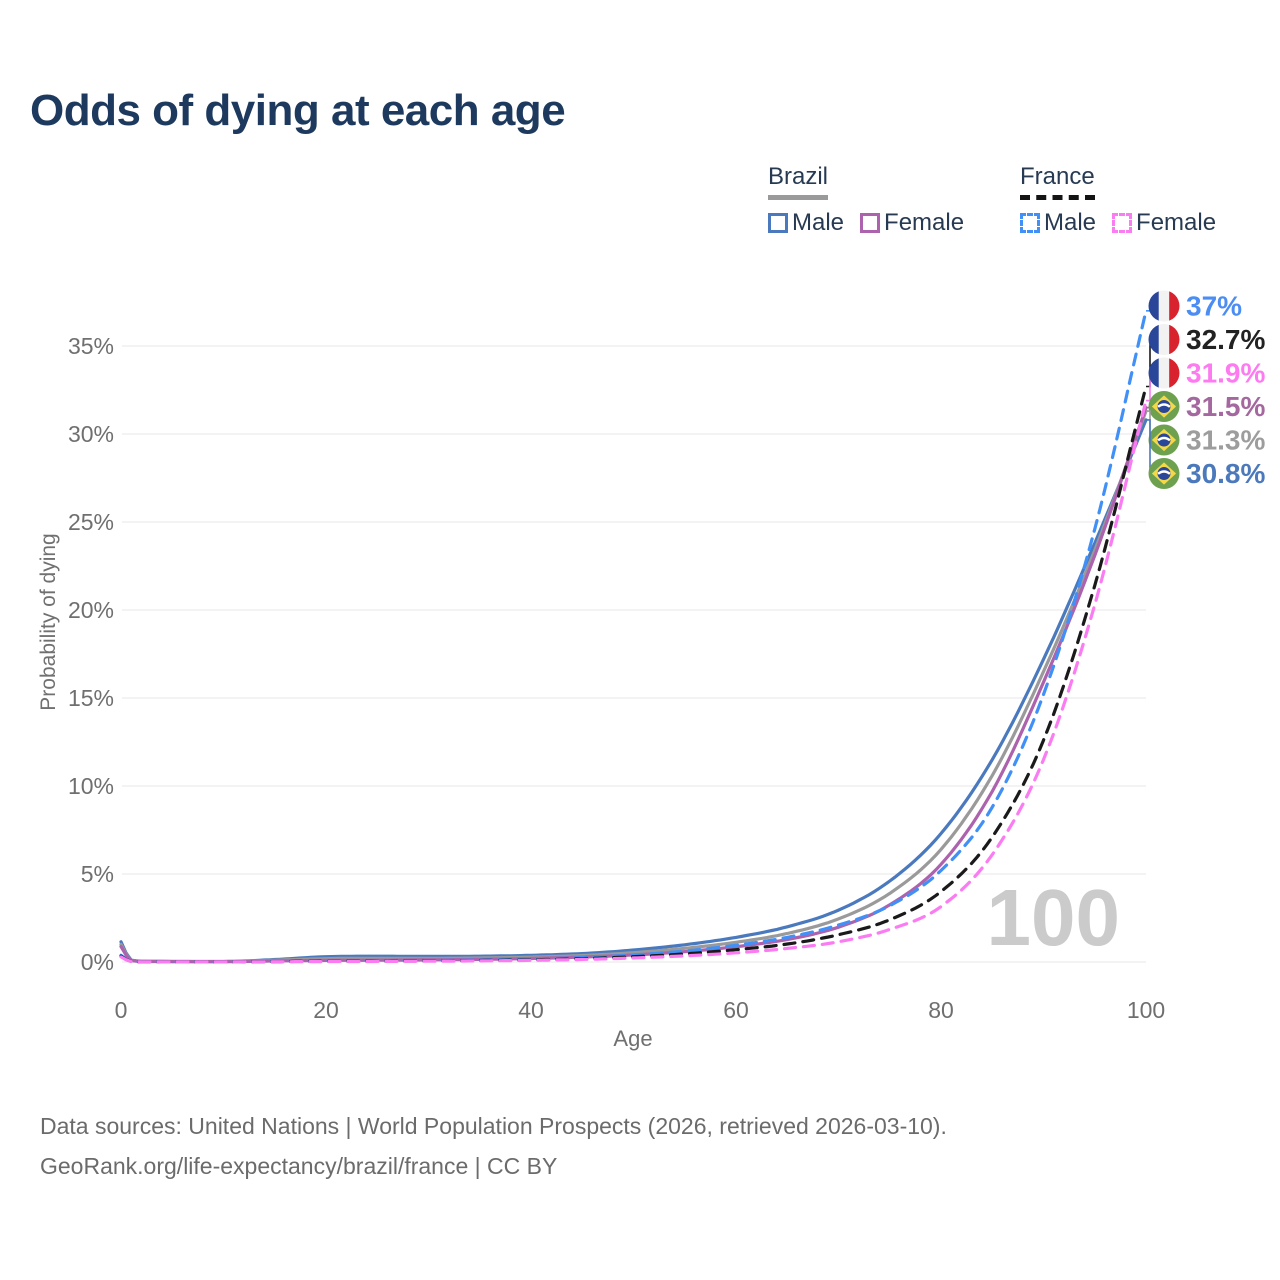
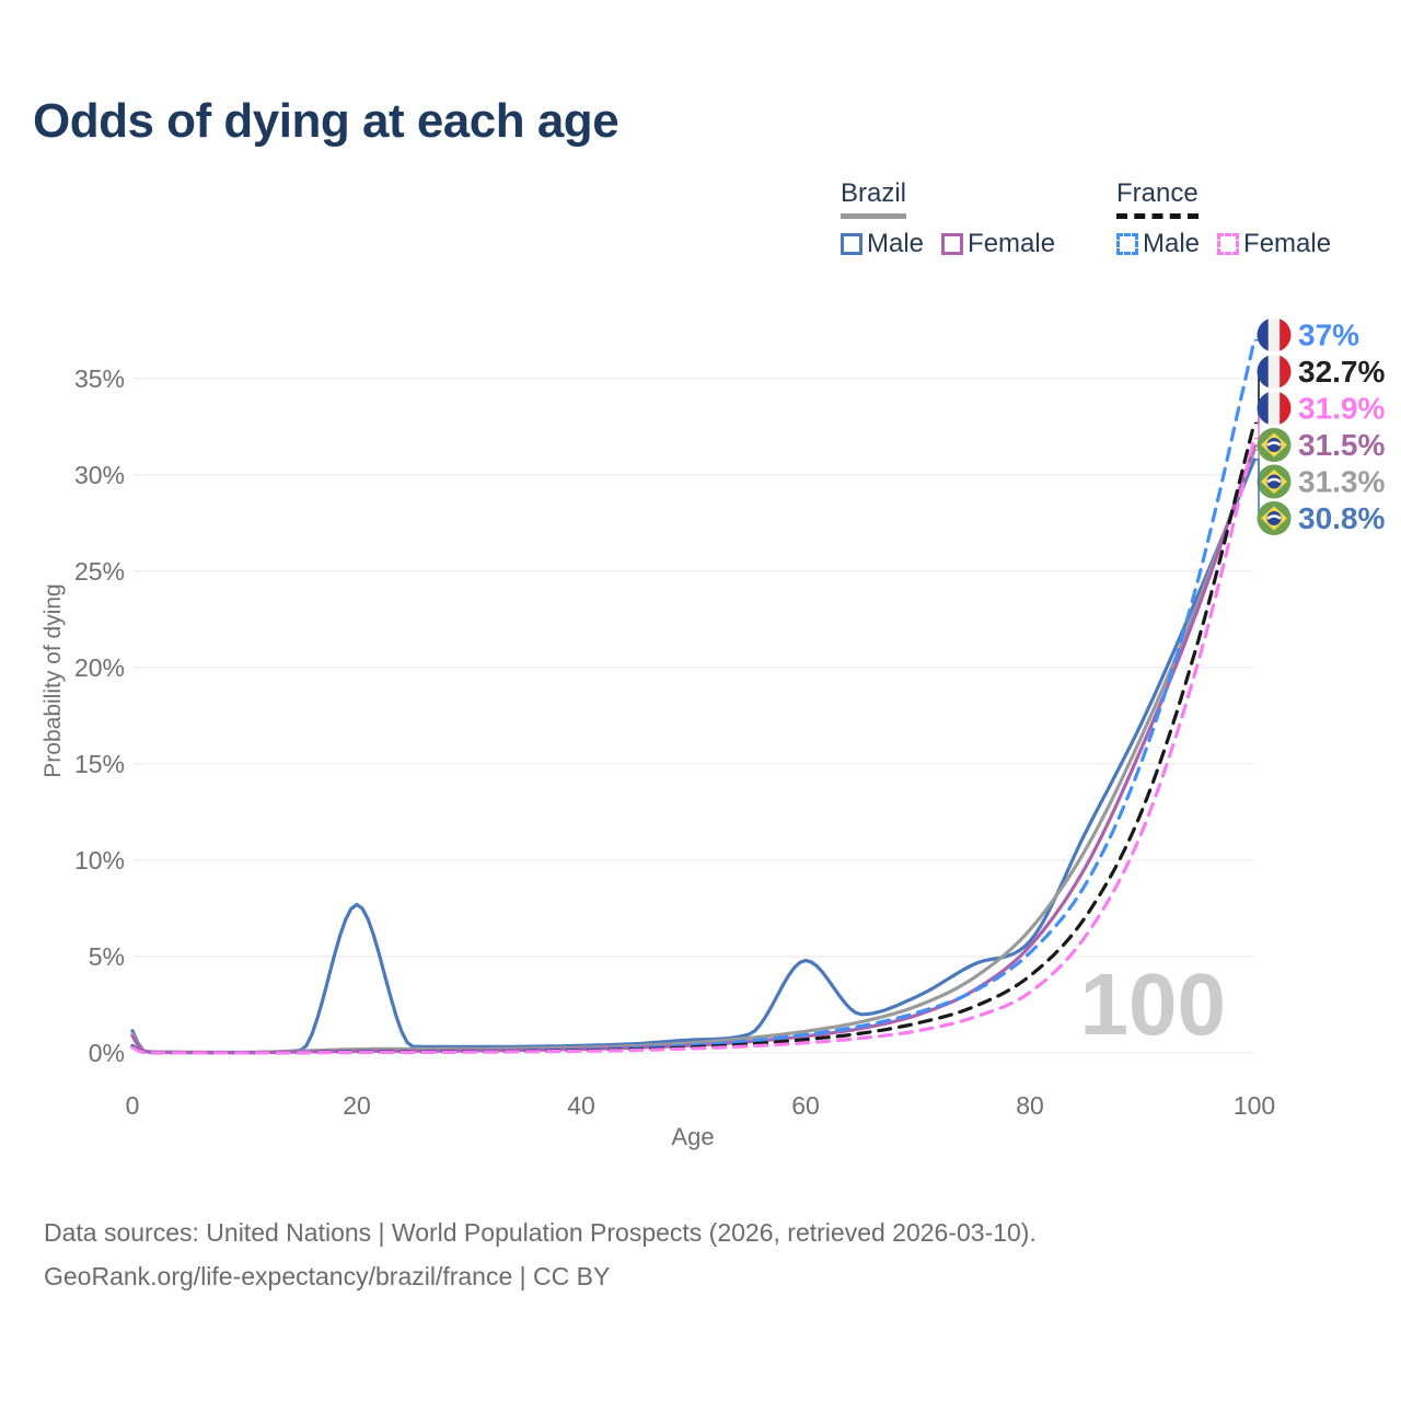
Brazil Male/20: 0.3% -> 7.7%
Brazil Male/60: 1.4% -> 4.8%
Brazil Male/80: 7.3% -> 5.8%
